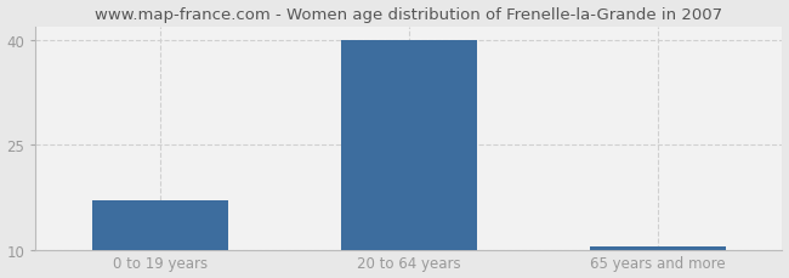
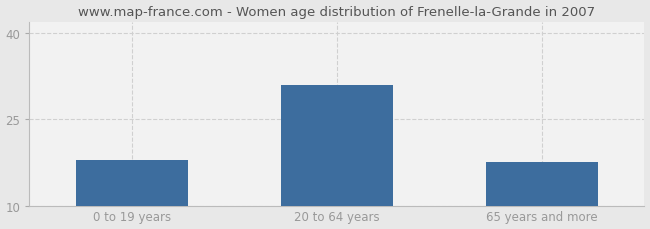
0 to 19 years: 17.0 -> 18.0
20 to 64 years: 40.0 -> 31.0
65 years and more: 10.5 -> 17.6
